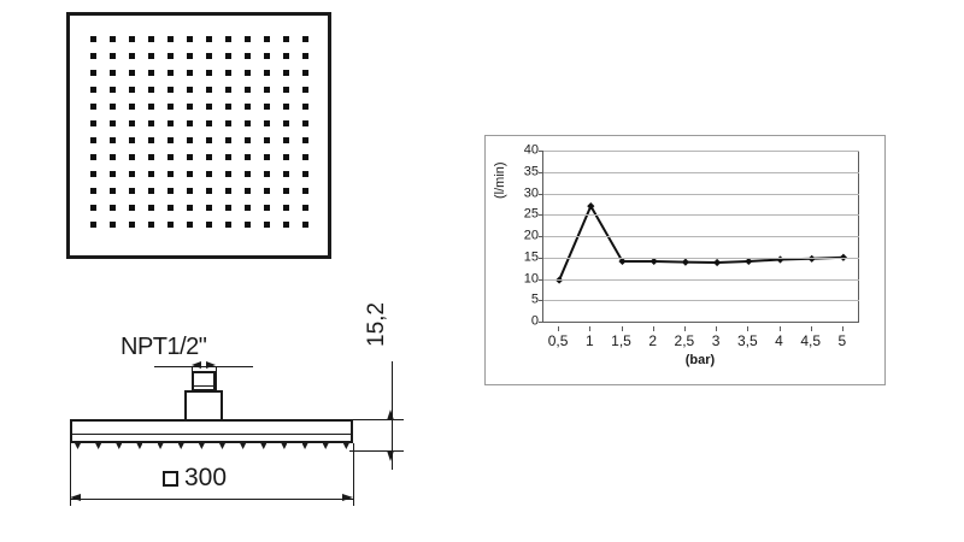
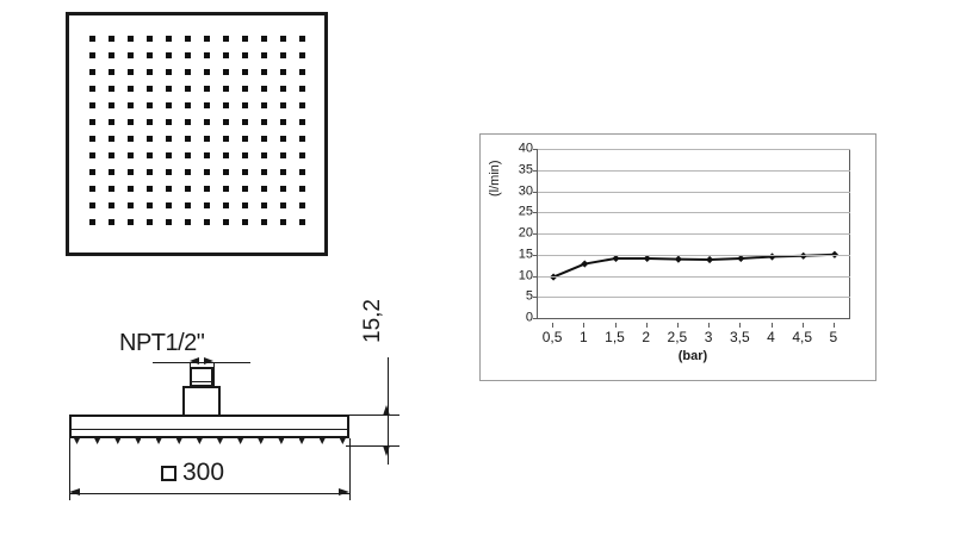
1: 27 -> 13
